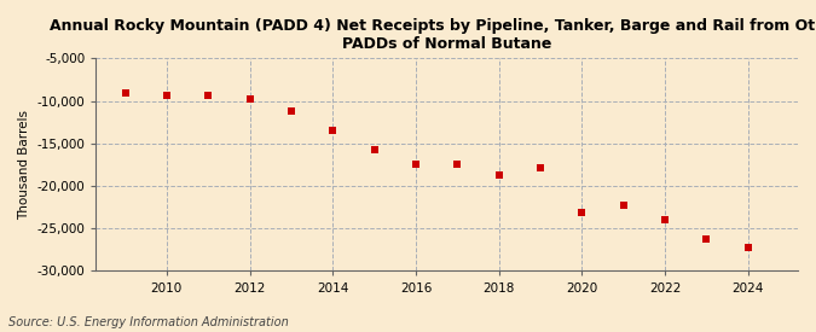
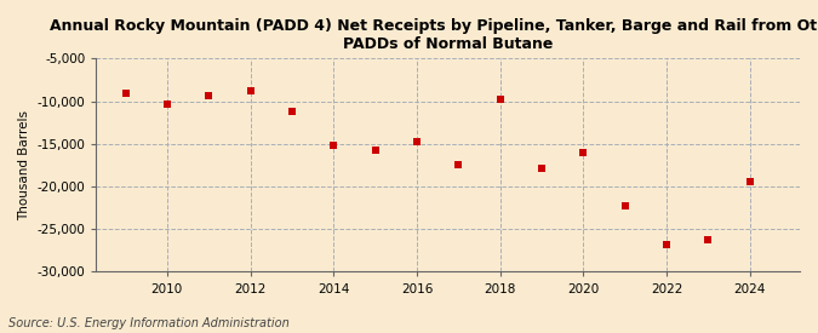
2010: -9,400 -> -10,400
2012: -9,800 -> -8,800
2014: -13,500 -> -15,200
2016: -17,500 -> -14,800
2018: -18,700 -> -9,800
2020: -23,100 -> -16,000
2022: -24,000 -> -26,800
2024: -27,200 -> -19,400
